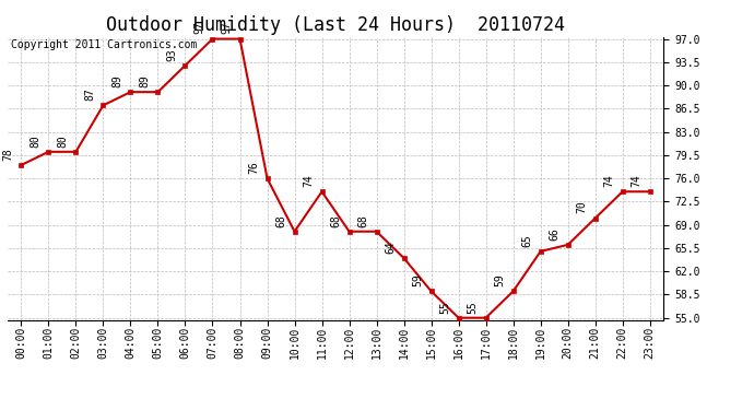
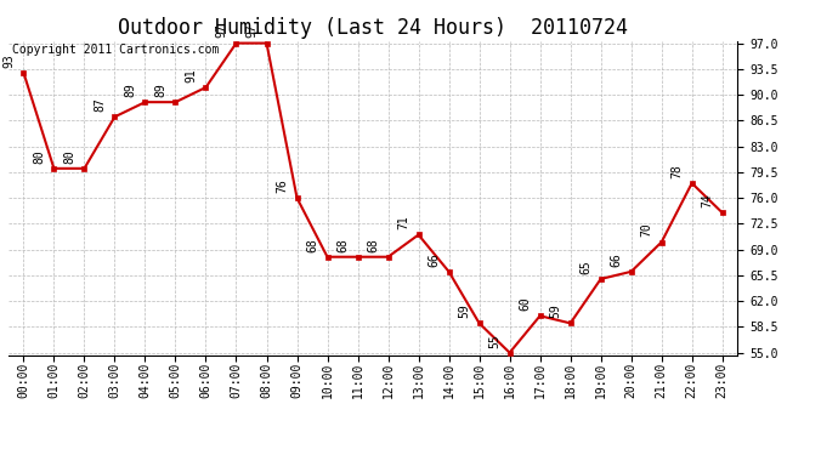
00:00: 78 -> 93
06:00: 93 -> 91
11:00: 74 -> 68
13:00: 68 -> 71
14:00: 64 -> 66
17:00: 55 -> 60
22:00: 74 -> 78
